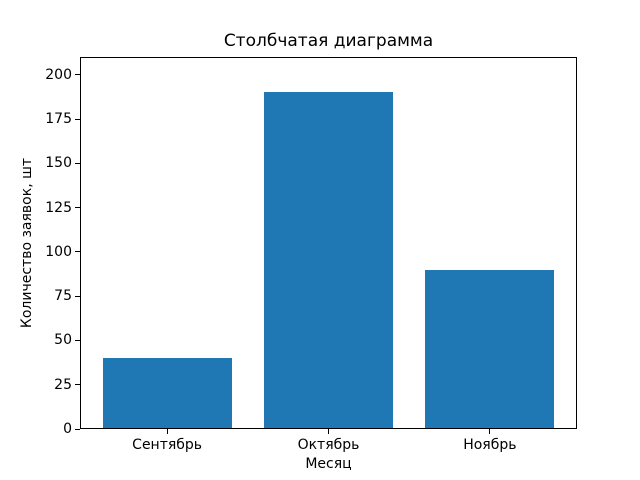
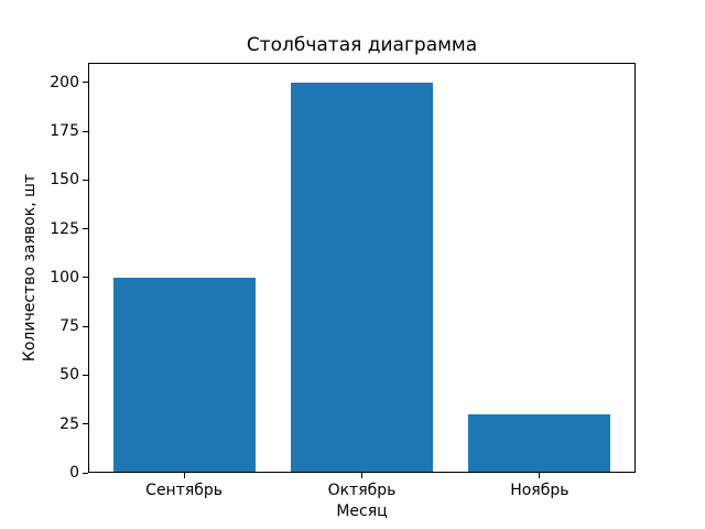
Сентябрь: 40 -> 100
Октябрь: 190 -> 200
Ноябрь: 90 -> 30
